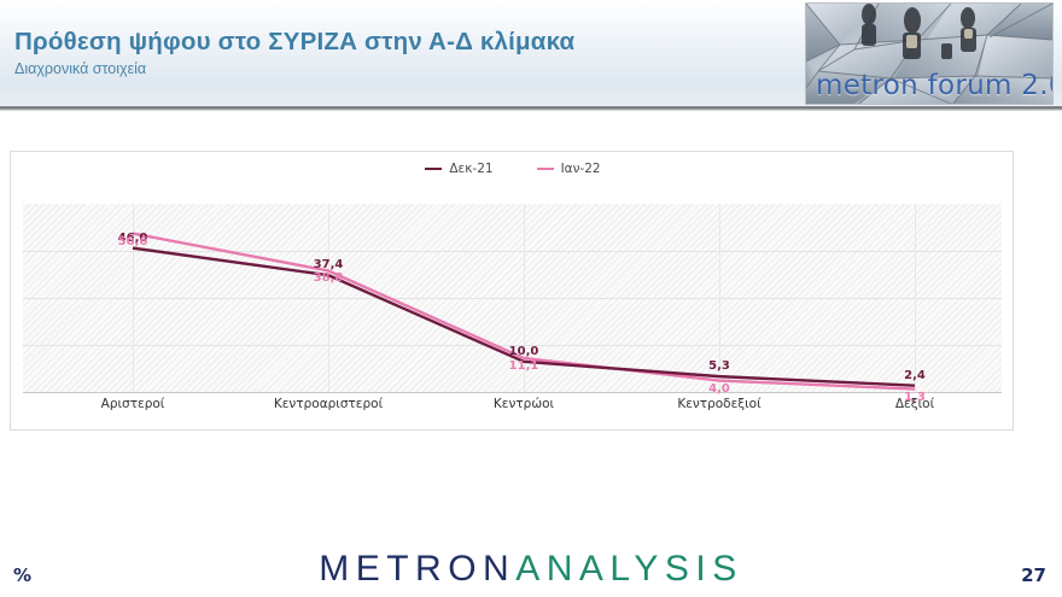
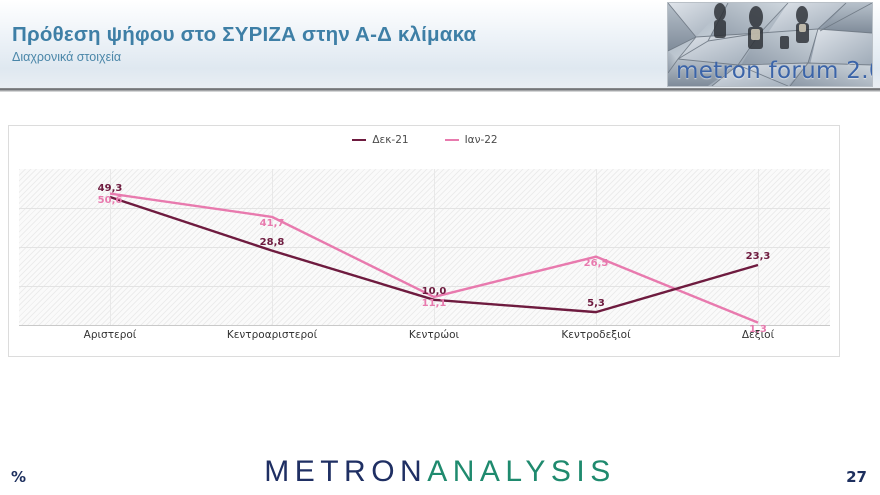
Δεκ-21/Αριστεροί: 46,0 -> 49,3
Δεκ-21/Κεντροαριστεροί: 37,4 -> 28,8
Ιαν-22/Κεντροαριστεροί: 38,8 -> 41,7
Ιαν-22/Κεντροδεξιοί: 4,0 -> 26,5
Δεκ-21/Δεξιοί: 2,4 -> 23,3
